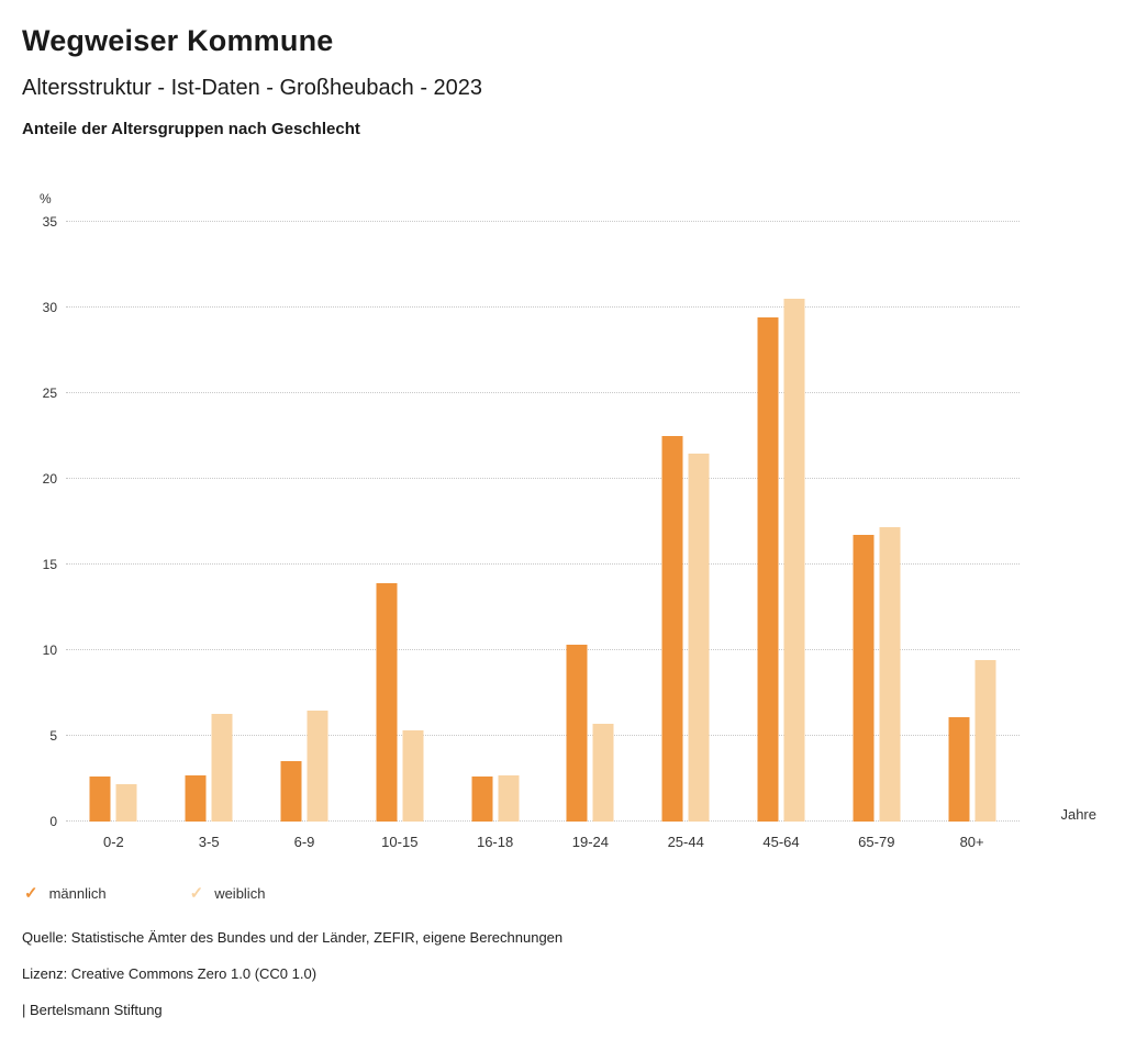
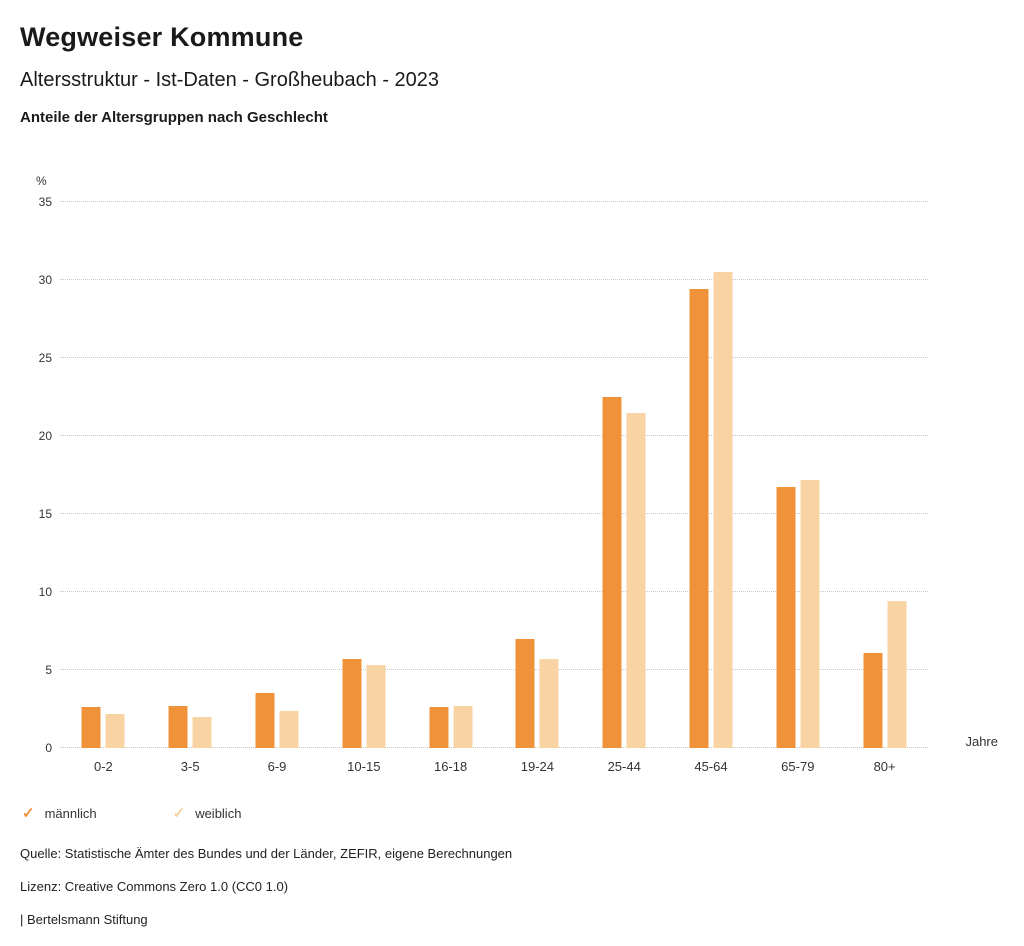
weiblich/3-5: 6.3 -> 2.0
weiblich/6-9: 6.5 -> 2.4
männlich/10-15: 13.9 -> 5.7
männlich/19-24: 10.3 -> 7.0
